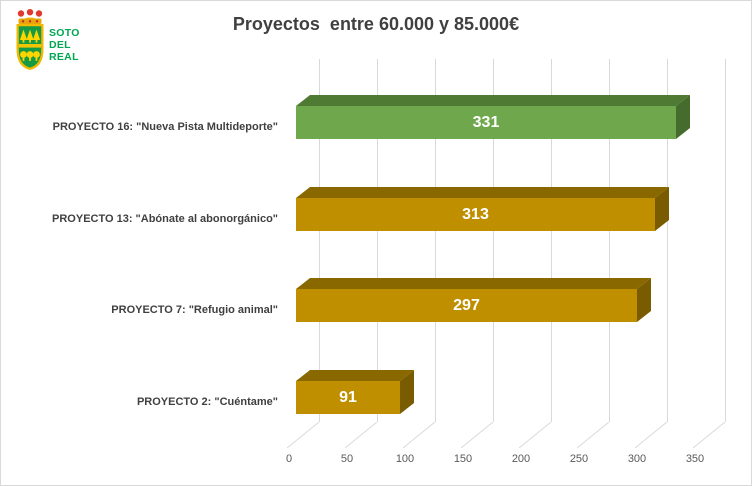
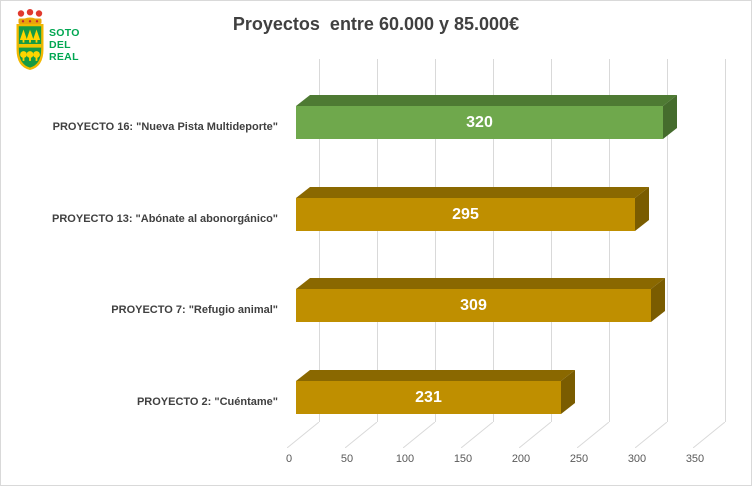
PROYECTO 16: "Nueva Pista Multideporte": 331 -> 320
PROYECTO 13: "Abónate al abonorgánico": 313 -> 295
PROYECTO 7: "Refugio animal": 297 -> 309
PROYECTO 2: "Cuéntame": 91 -> 231
